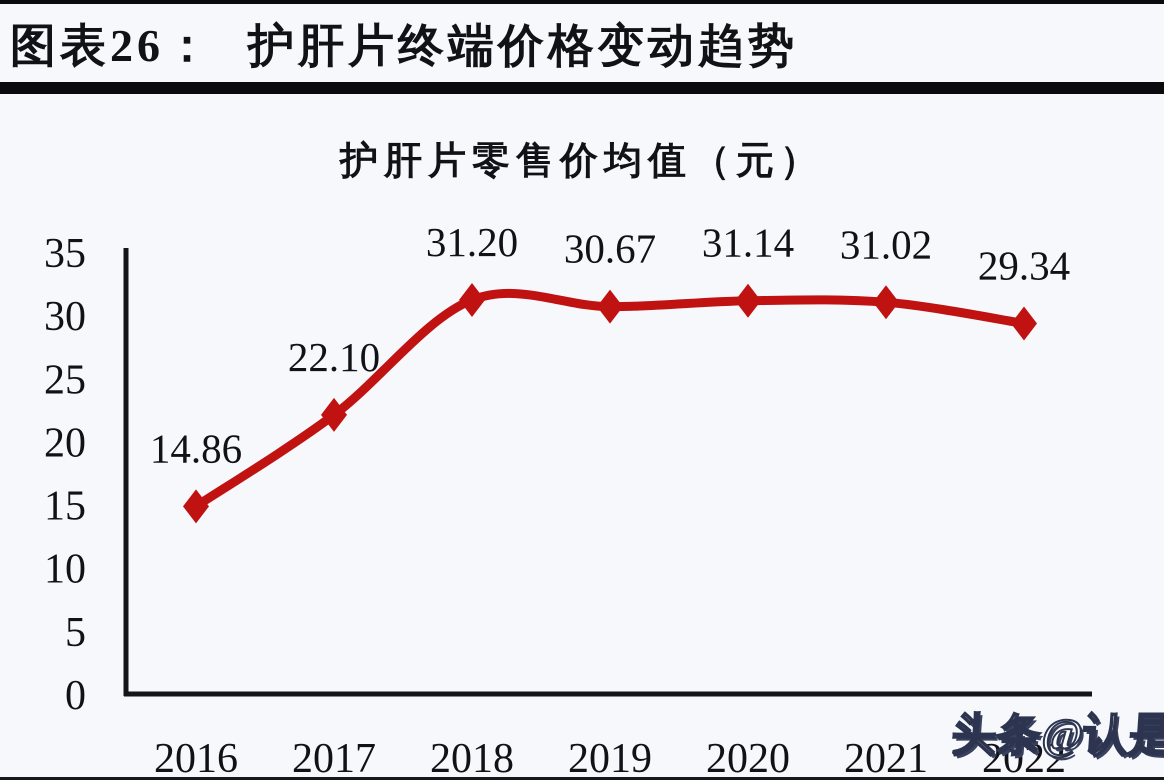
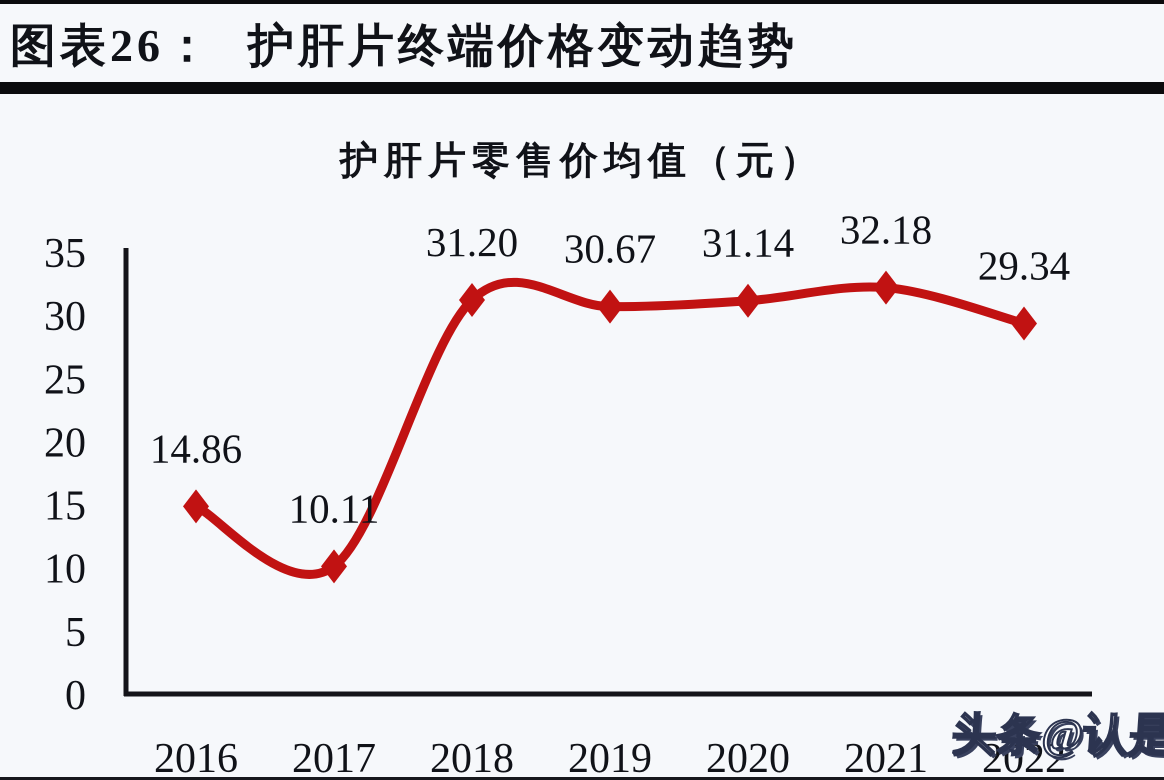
2017: 22.10 -> 10.11
2021: 31.02 -> 32.18
